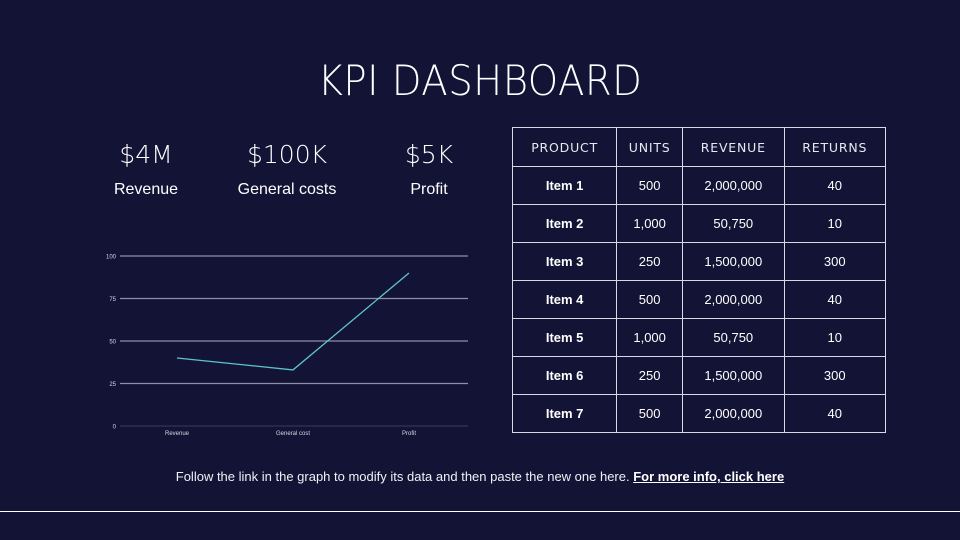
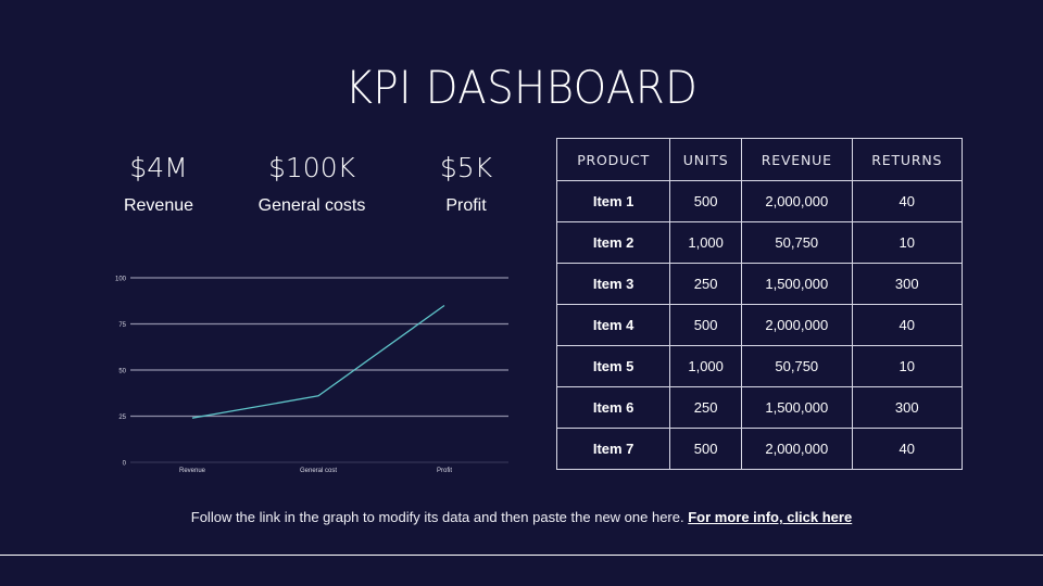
Revenue: 40 -> 24
General cost: 33 -> 36
Profit: 90 -> 85
